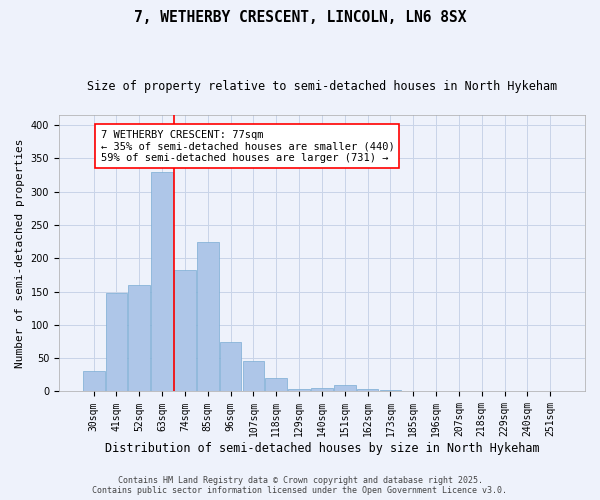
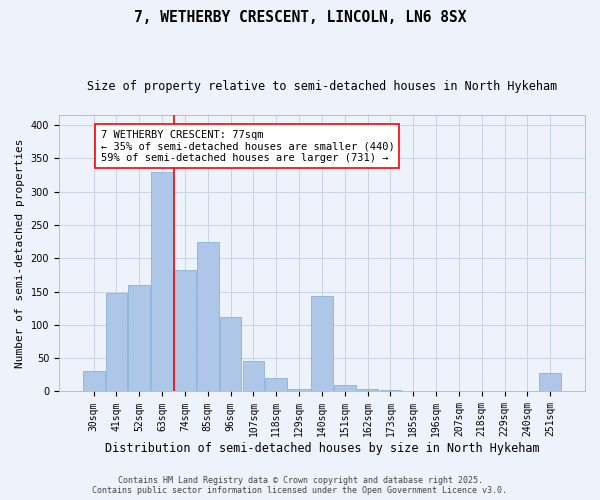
96sqm: 75 -> 112
140sqm: 5 -> 144
251sqm: 1 -> 28
